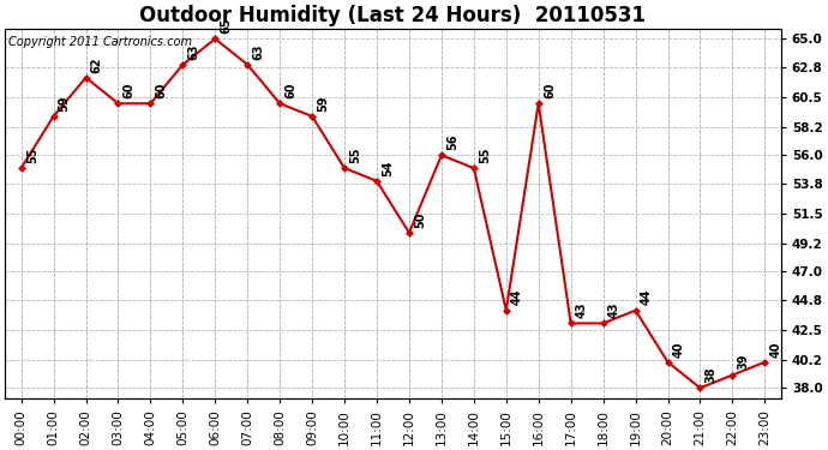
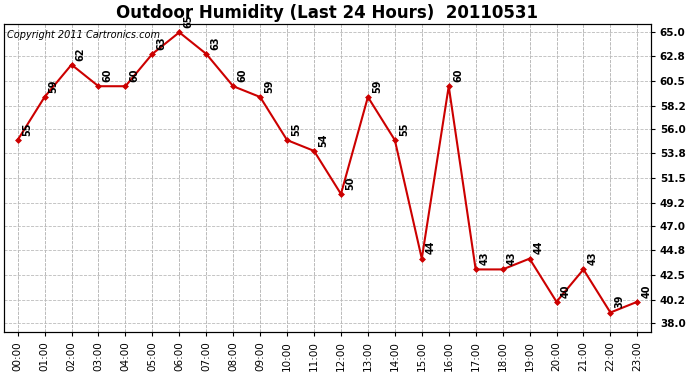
13:00: 56 -> 59
21:00: 38 -> 43
